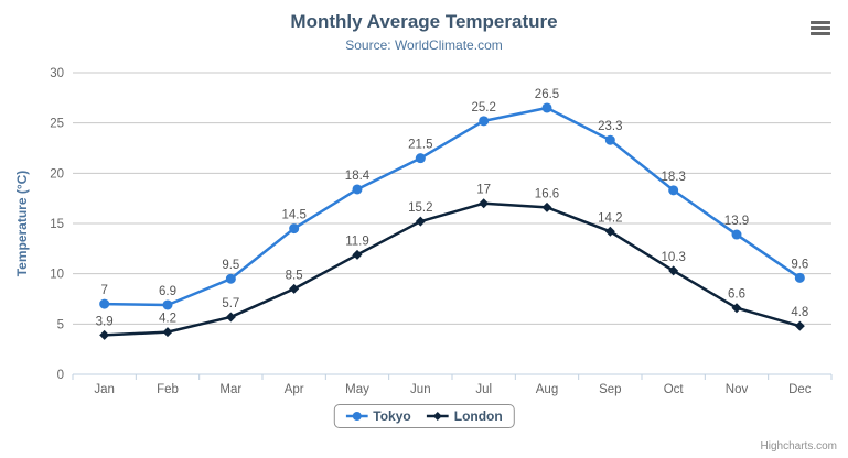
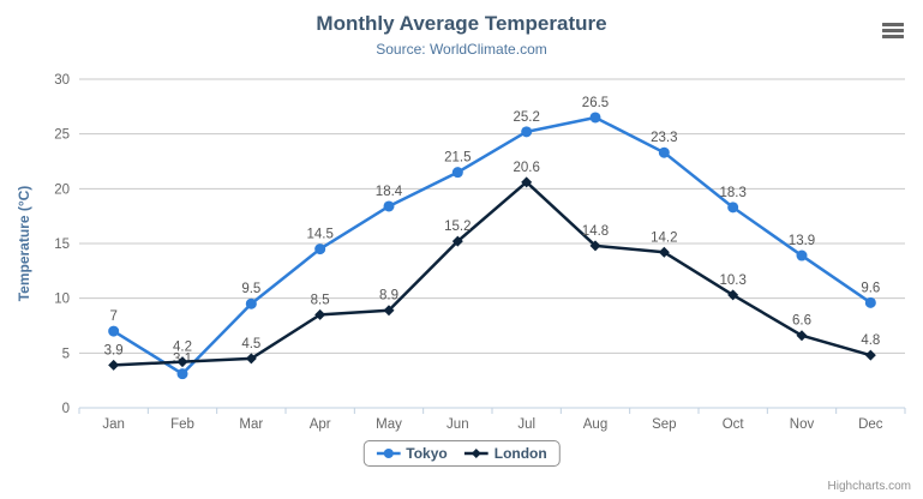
Tokyo/Feb: 6.9 -> 3.1
London/Mar: 5.7 -> 4.5
London/May: 11.9 -> 8.9
London/Jul: 17 -> 20.6
London/Aug: 16.6 -> 14.8
